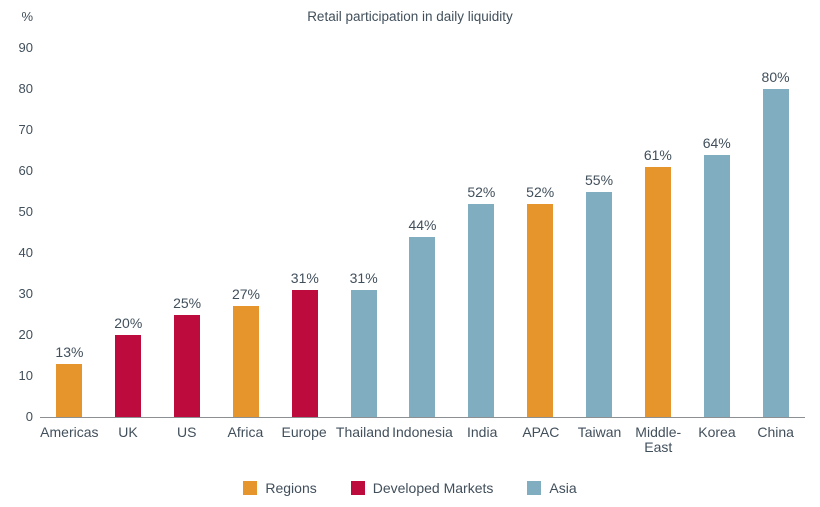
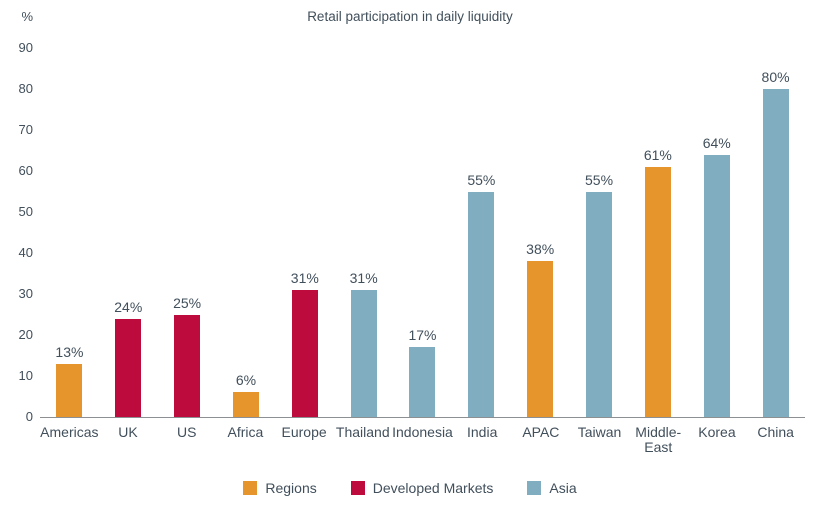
UK: 20% -> 24%
Africa: 27% -> 6%
Indonesia: 44% -> 17%
India: 52% -> 55%
APAC: 52% -> 38%
